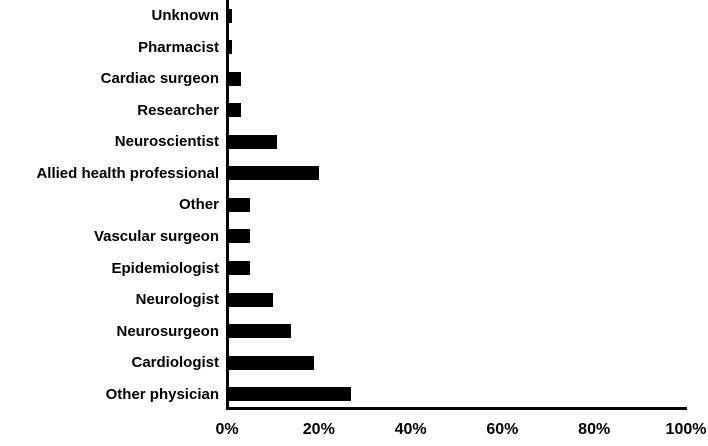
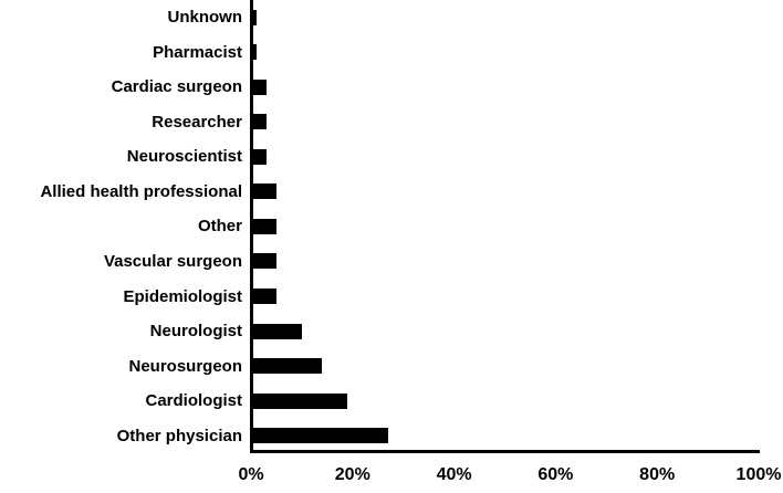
Neuroscientist: 11% -> 3%
Allied health professional: 20% -> 5%
